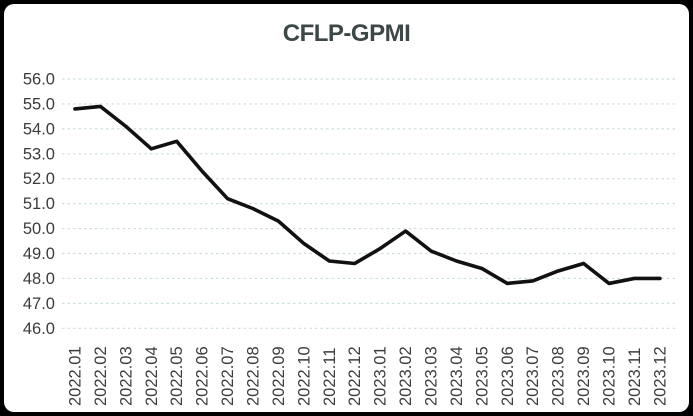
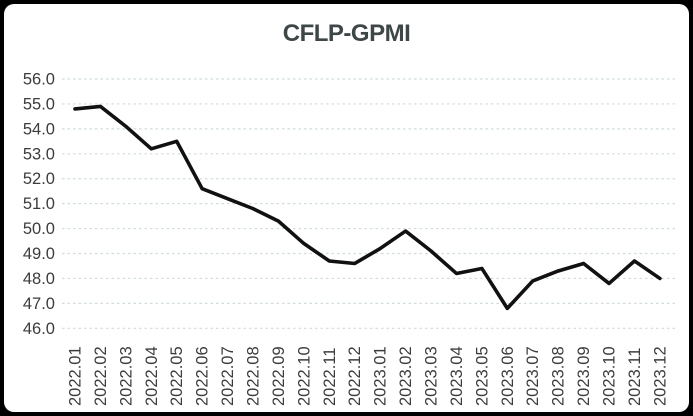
2022.06: 52.3 -> 51.6
2023.04: 48.7 -> 48.2
2023.06: 47.8 -> 46.8
2023.11: 48.0 -> 48.7
